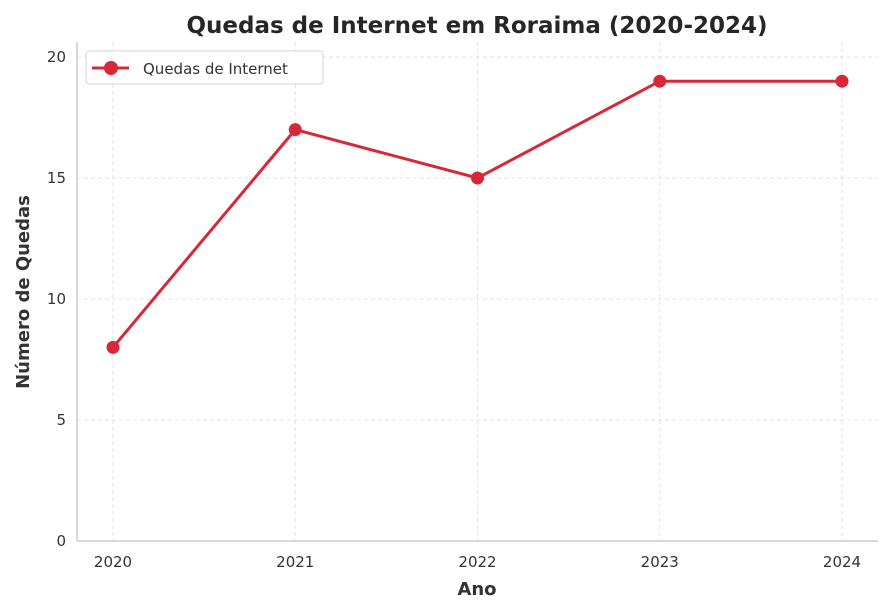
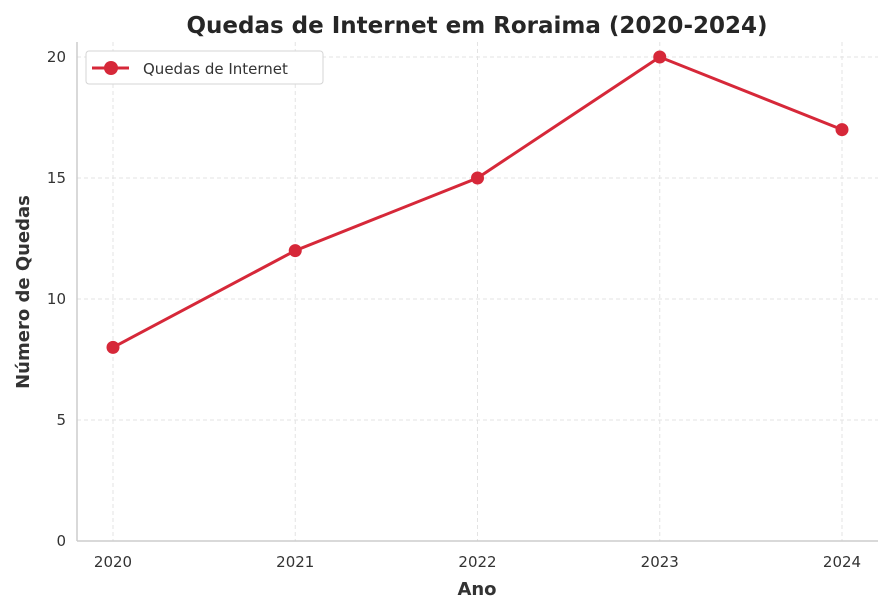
2021: 17 -> 12
2023: 19 -> 20
2024: 19 -> 17
